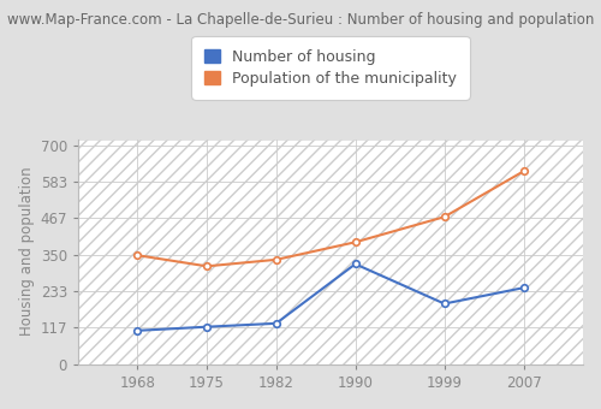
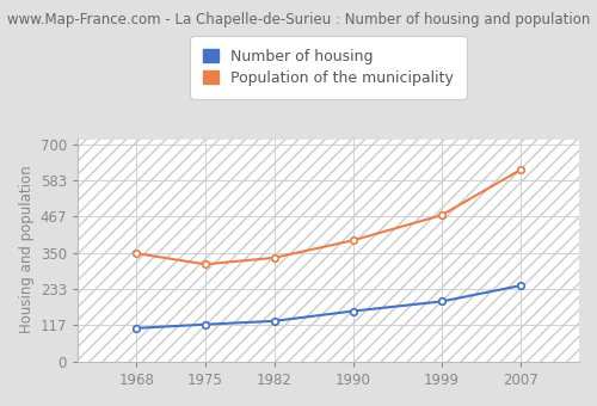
Number of housing/1990: 320 -> 162
